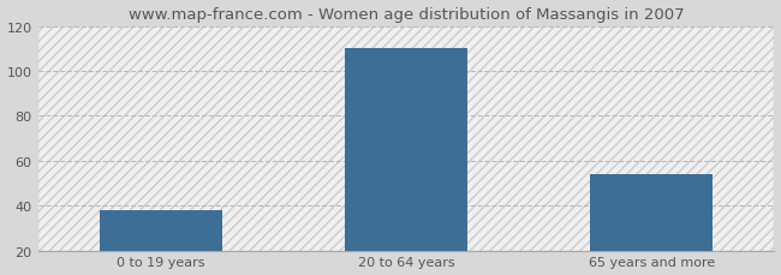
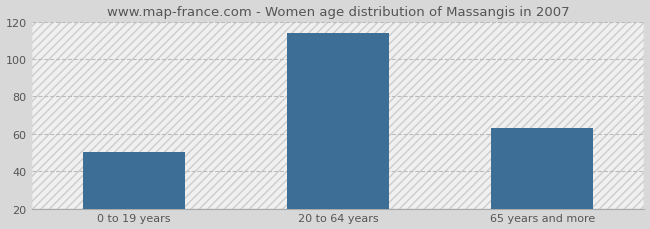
0 to 19 years: 38 -> 50
20 to 64 years: 110 -> 114
65 years and more: 54 -> 63
